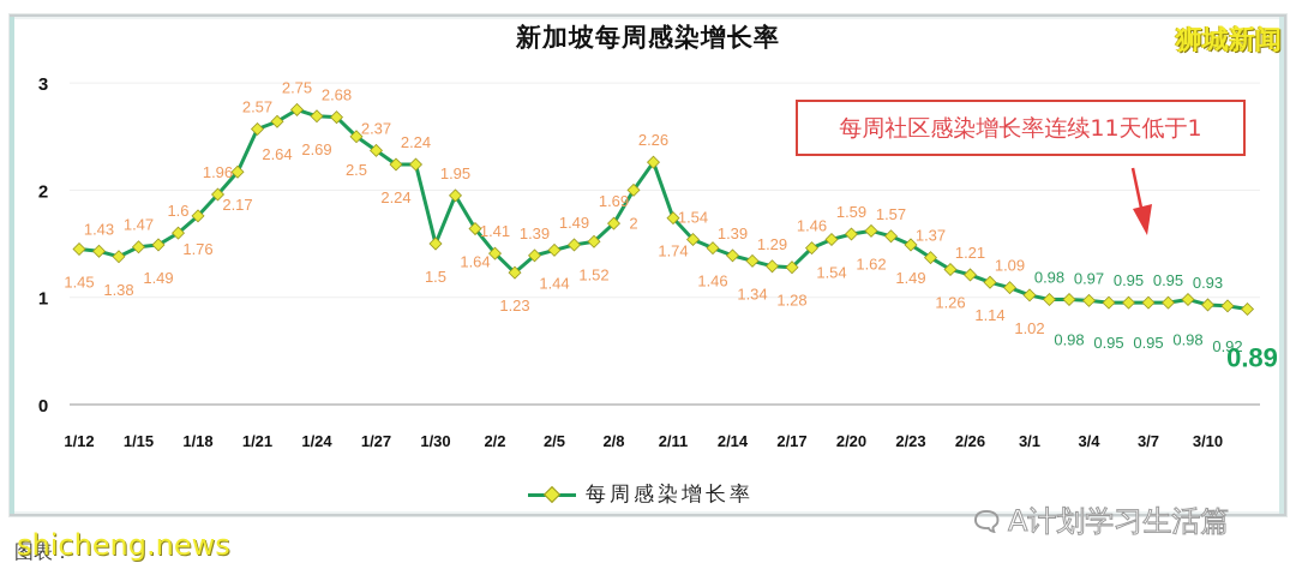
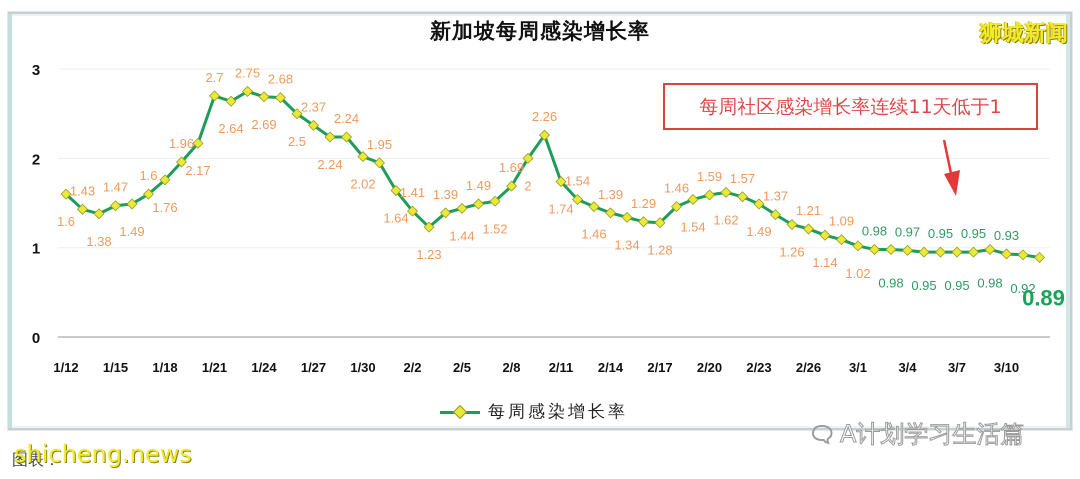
1/12: 1.45 -> 1.6
1/21: 2.57 -> 2.7
1/30: 1.5 -> 2.02
